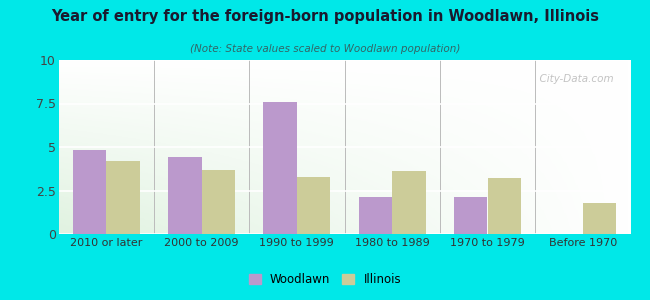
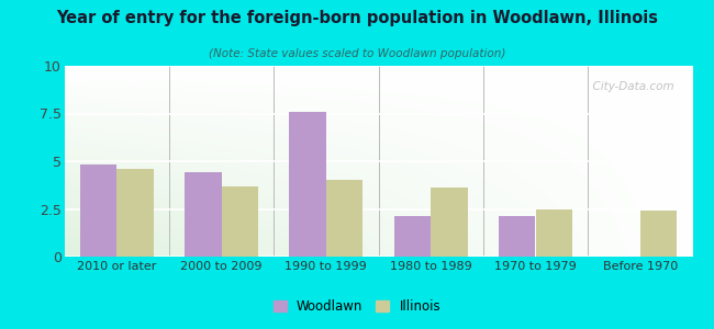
Illinois/2010 or later: 4.2 -> 4.6
Illinois/1990 to 1999: 3.3 -> 4.0
Illinois/1970 to 1979: 3.2 -> 2.5
Illinois/Before 1970: 1.8 -> 2.4
